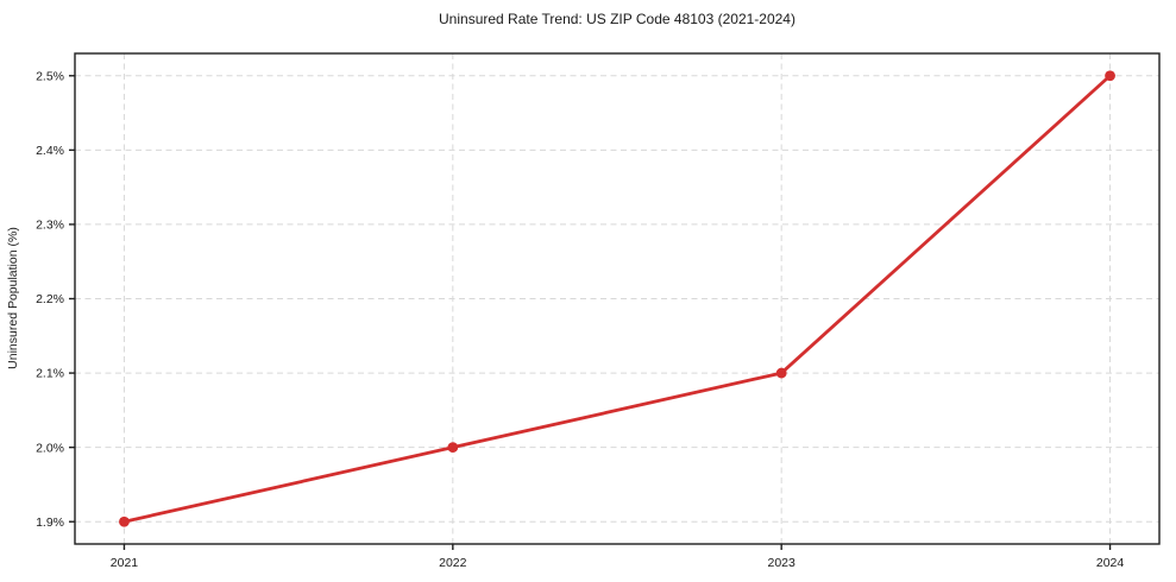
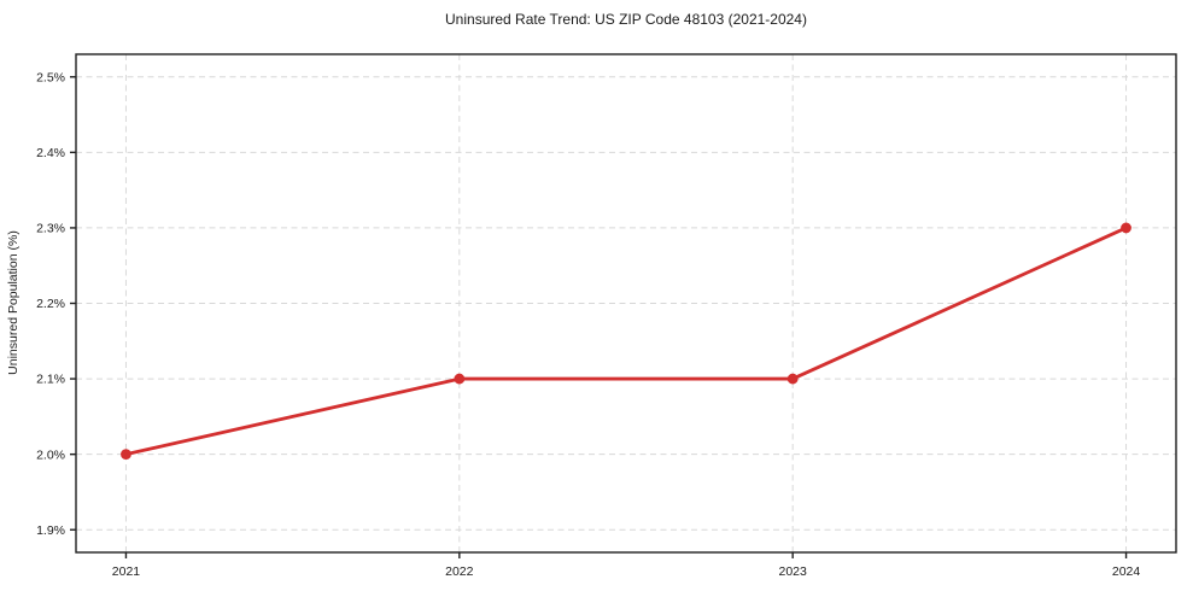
2021: 1.9% -> 2.0%
2022: 2.0% -> 2.1%
2024: 2.5% -> 2.3%
